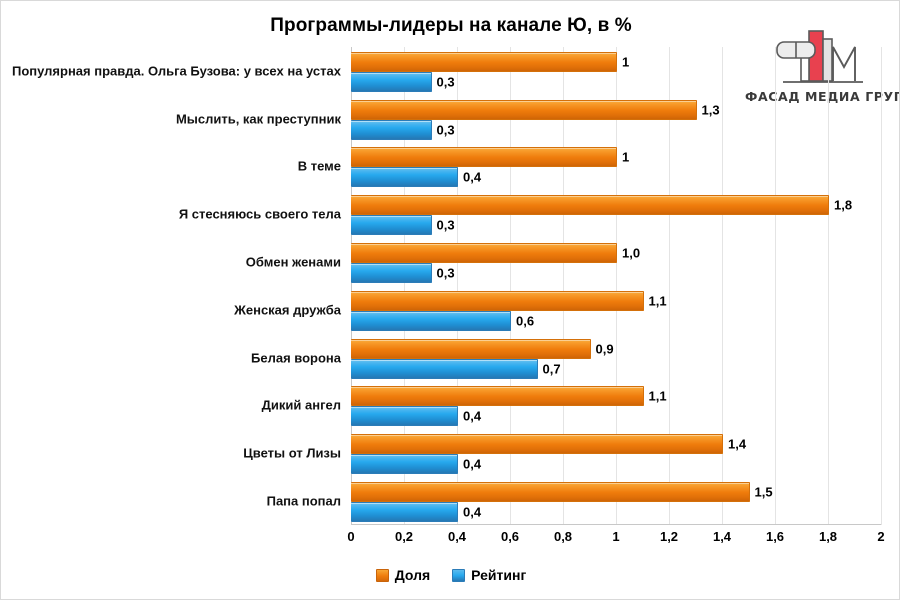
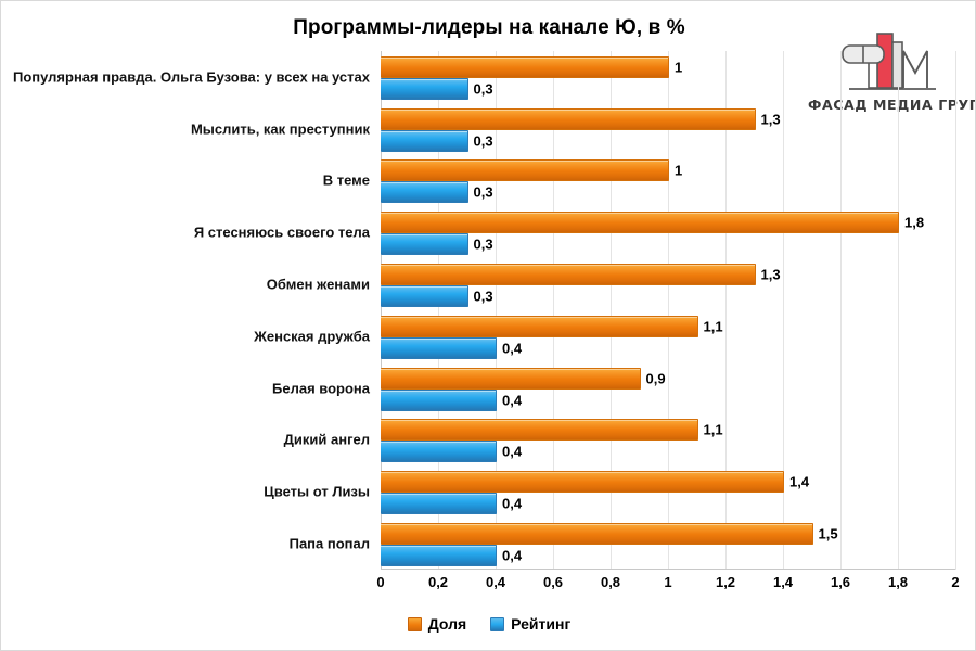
Рейтинг/В теме: 0,4 -> 0,3
Доля/Обмен женами: 1,0 -> 1,3
Рейтинг/Женская дружба: 0,6 -> 0,4
Рейтинг/Белая ворона: 0,7 -> 0,4
